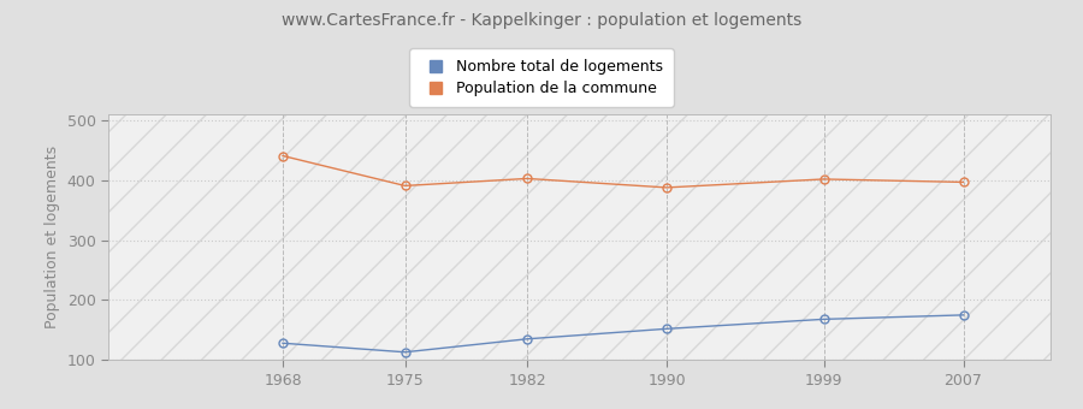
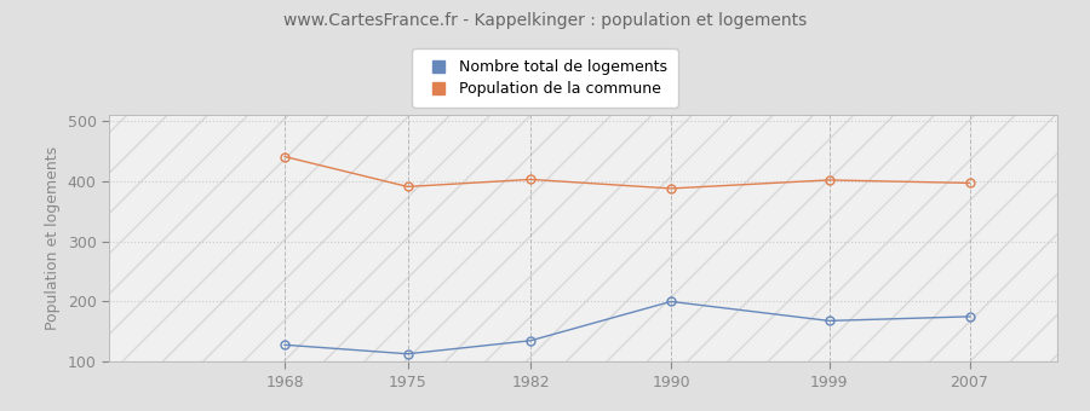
Nombre total de logements/1990: 152 -> 200
